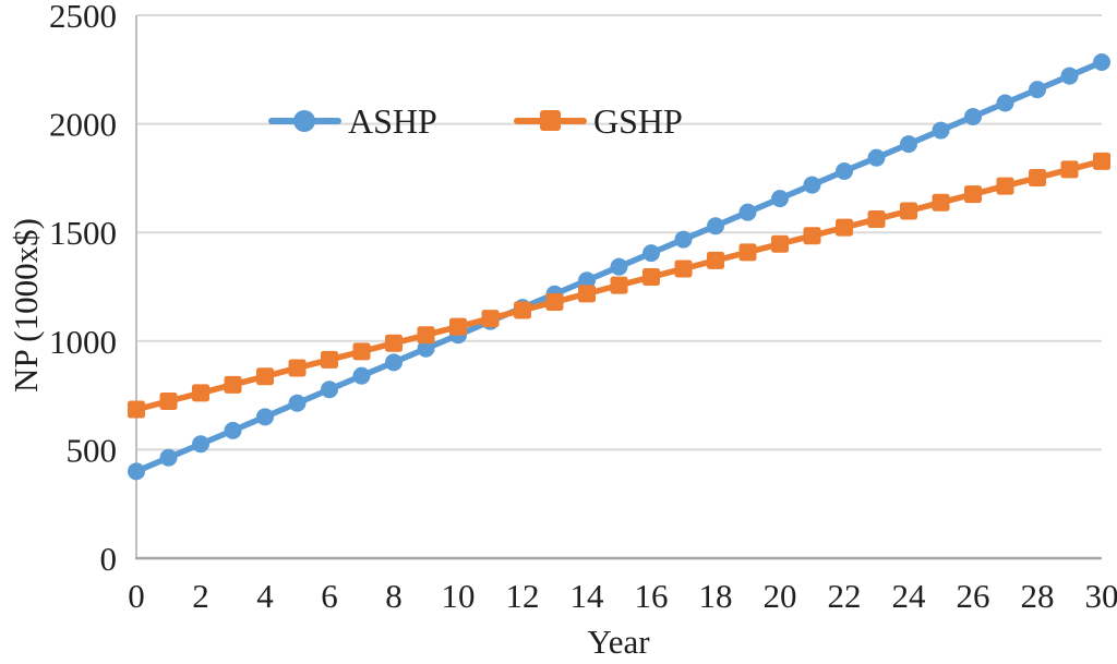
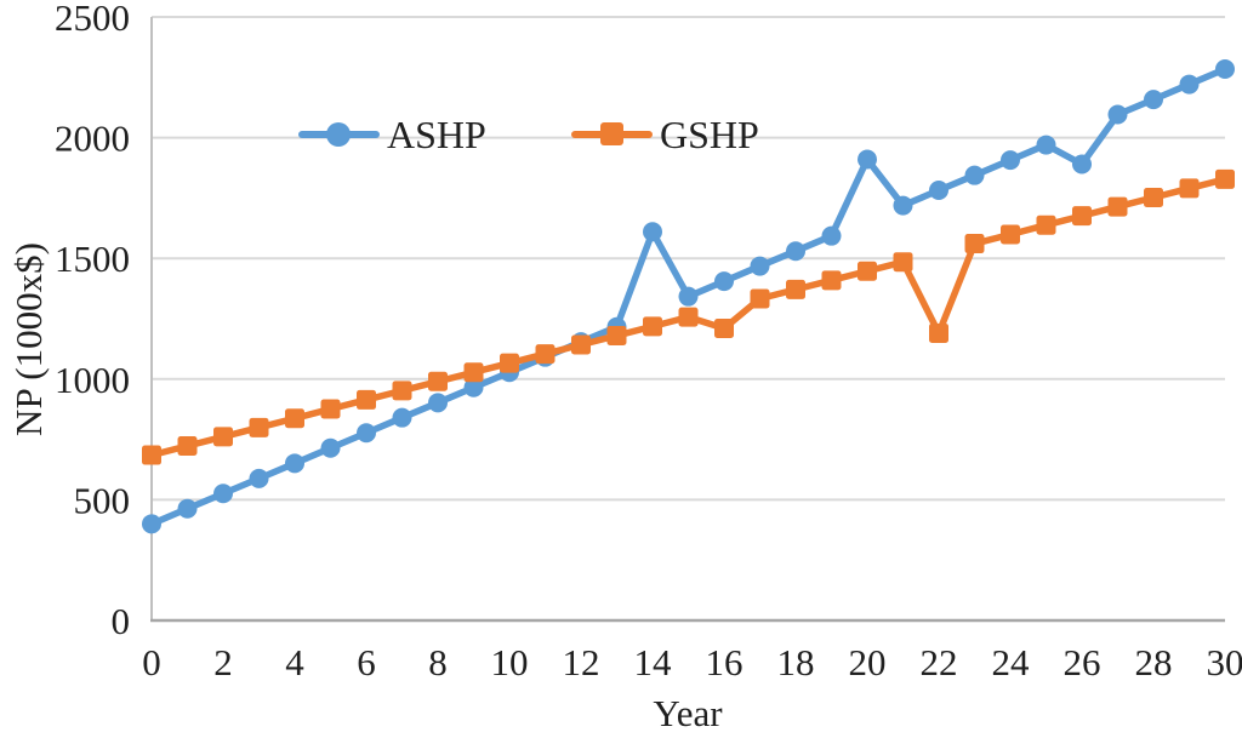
ASHP/14: 1280 -> 1610
GSHP/16: 1300 -> 1210
ASHP/20: 1660 -> 1910
GSHP/22: 1520 -> 1190
ASHP/26: 2030 -> 1890
